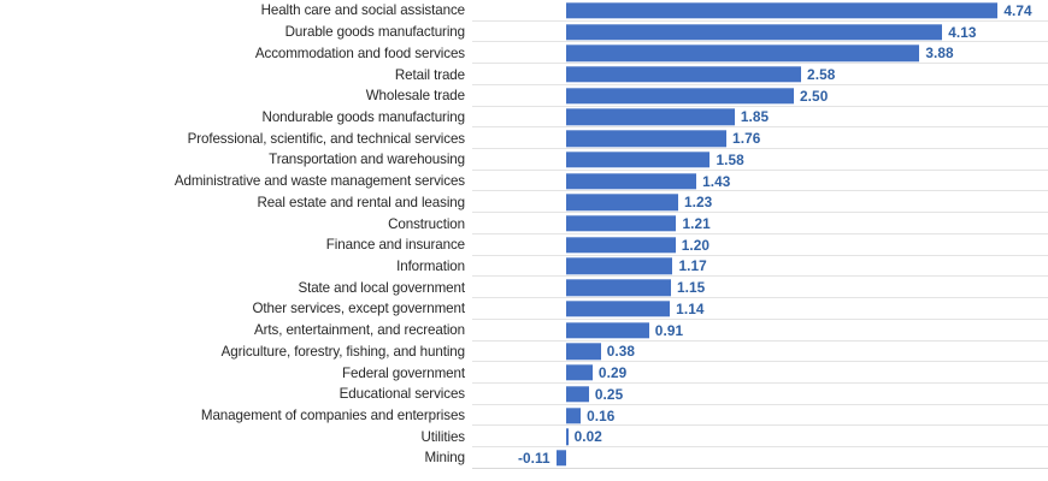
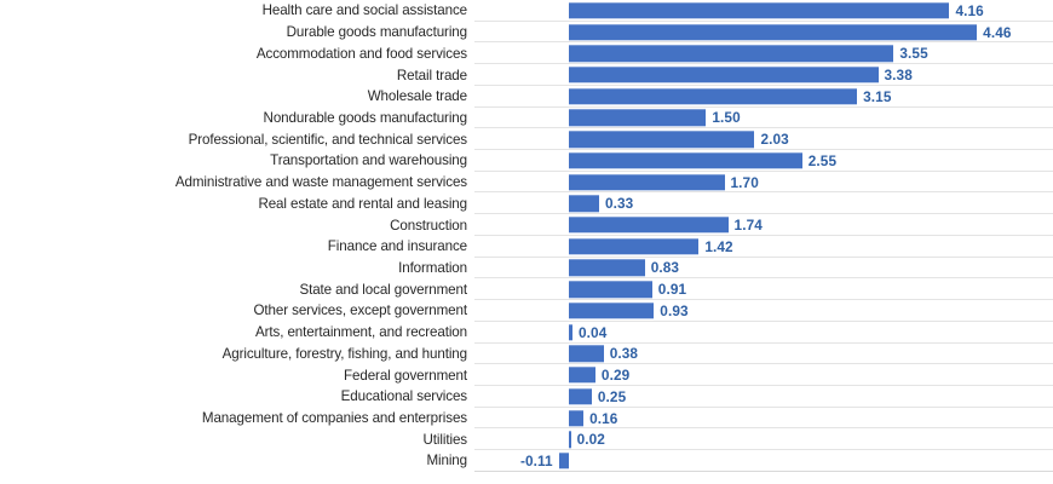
Health care and social assistance: 4.74 -> 4.16
Durable goods manufacturing: 4.13 -> 4.46
Accommodation and food services: 3.88 -> 3.55
Retail trade: 2.58 -> 3.38
Wholesale trade: 2.50 -> 3.15
Nondurable goods manufacturing: 1.85 -> 1.50
Professional, scientific, and technical services: 1.76 -> 2.03
Transportation and warehousing: 1.58 -> 2.55
Administrative and waste management services: 1.43 -> 1.70
Real estate and rental and leasing: 1.23 -> 0.33
Construction: 1.21 -> 1.74
Finance and insurance: 1.20 -> 1.42
Information: 1.17 -> 0.83
State and local government: 1.15 -> 0.91
Other services, except government: 1.14 -> 0.93
Arts, entertainment, and recreation: 0.91 -> 0.04
